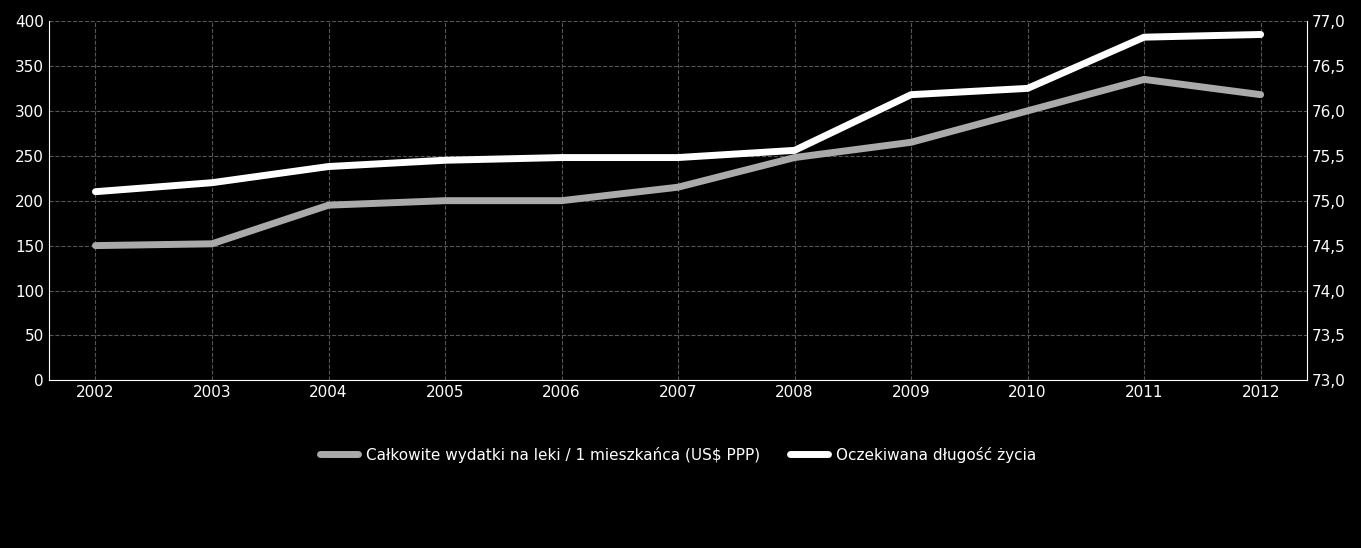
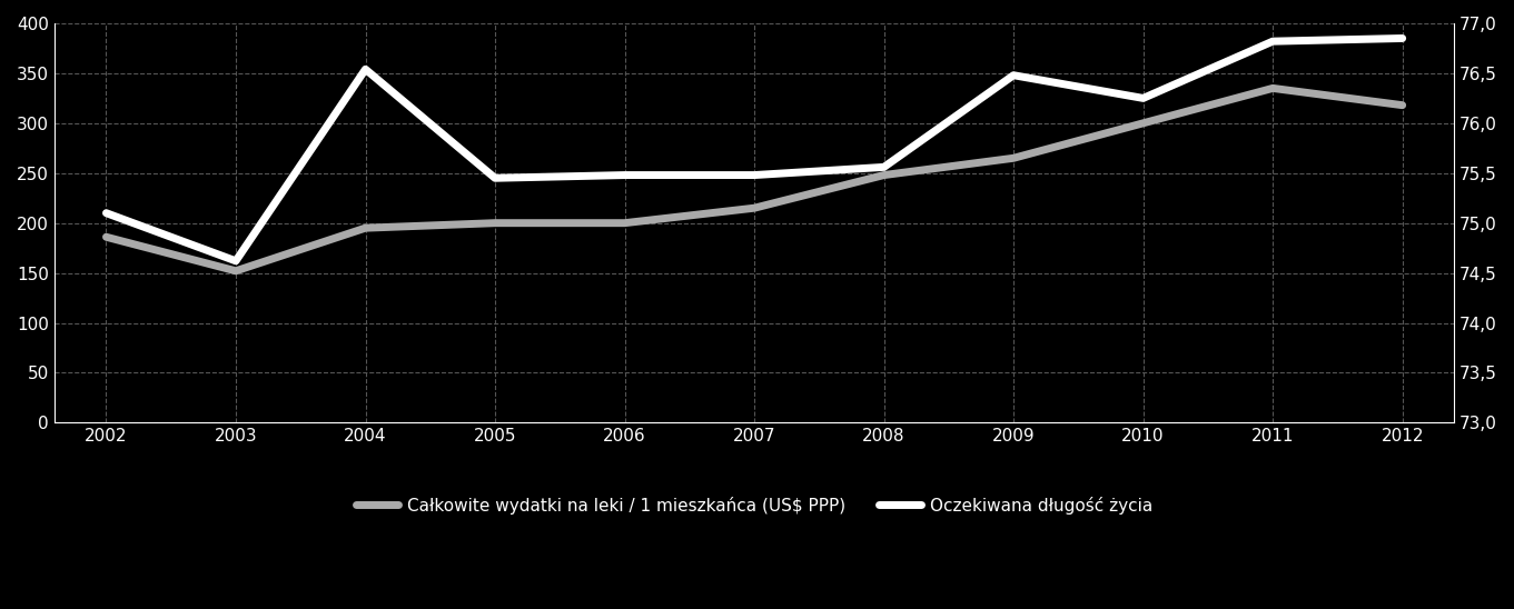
Całkowite wydatki na leki / 1 mieszkańca (US$ PPP)/2002: 150 -> 186
Oczekiwana długość życia/2003: 220 -> 162
Oczekiwana długość życia/2004: 238 -> 354
Oczekiwana długość życia/2009: 318 -> 348
